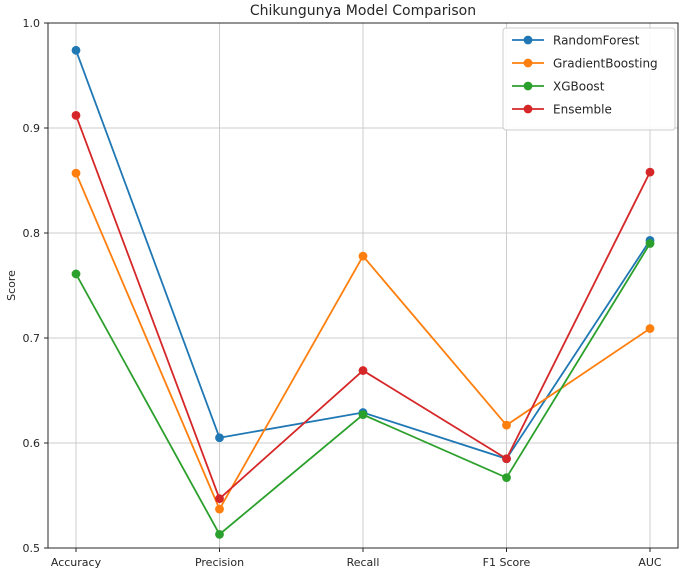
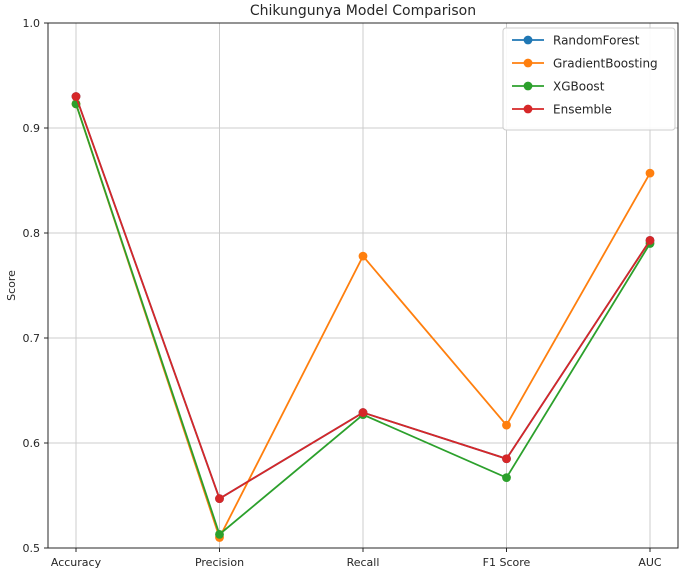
RandomForest/Accuracy: 0.974 -> 0.930
GradientBoosting/Accuracy: 0.857 -> 0.923
XGBoost/Accuracy: 0.761 -> 0.923
Ensemble/Accuracy: 0.912 -> 0.930
RandomForest/Precision: 0.605 -> 0.547
GradientBoosting/Precision: 0.537 -> 0.510
Ensemble/Recall: 0.669 -> 0.629
GradientBoosting/AUC: 0.709 -> 0.857
Ensemble/AUC: 0.858 -> 0.793
